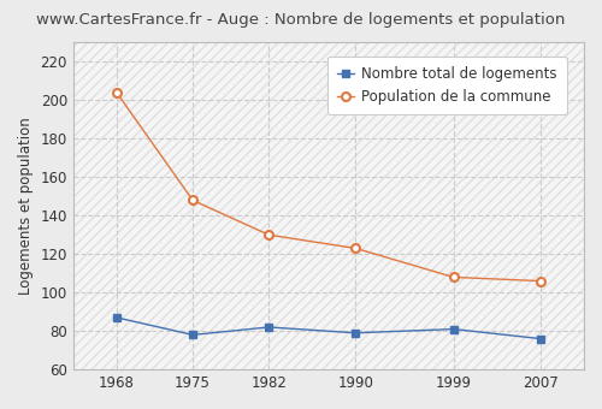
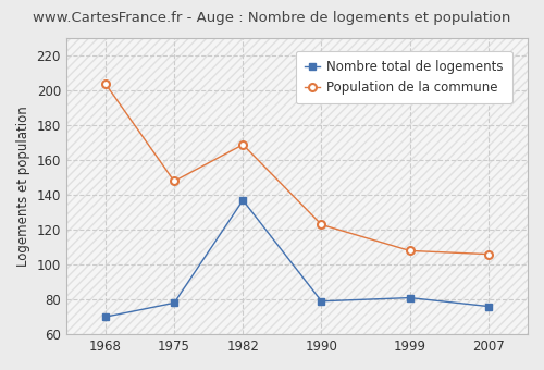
Nombre total de logements/1968: 87 -> 70
Nombre total de logements/1982: 82 -> 137
Population de la commune/1982: 130 -> 169
